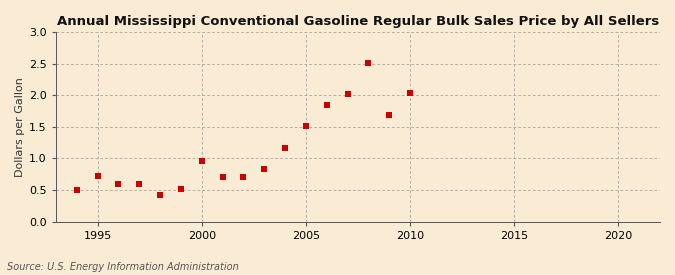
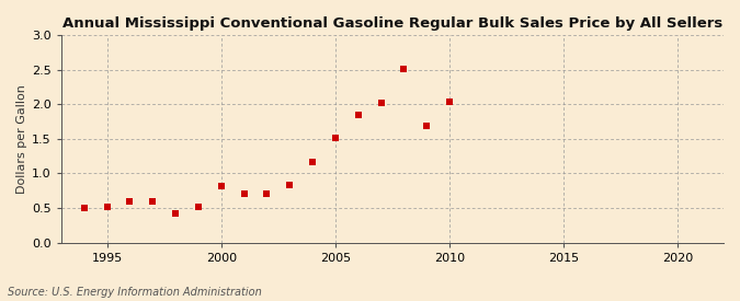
1995: 0.72 -> 0.52
2000: 0.96 -> 0.81
